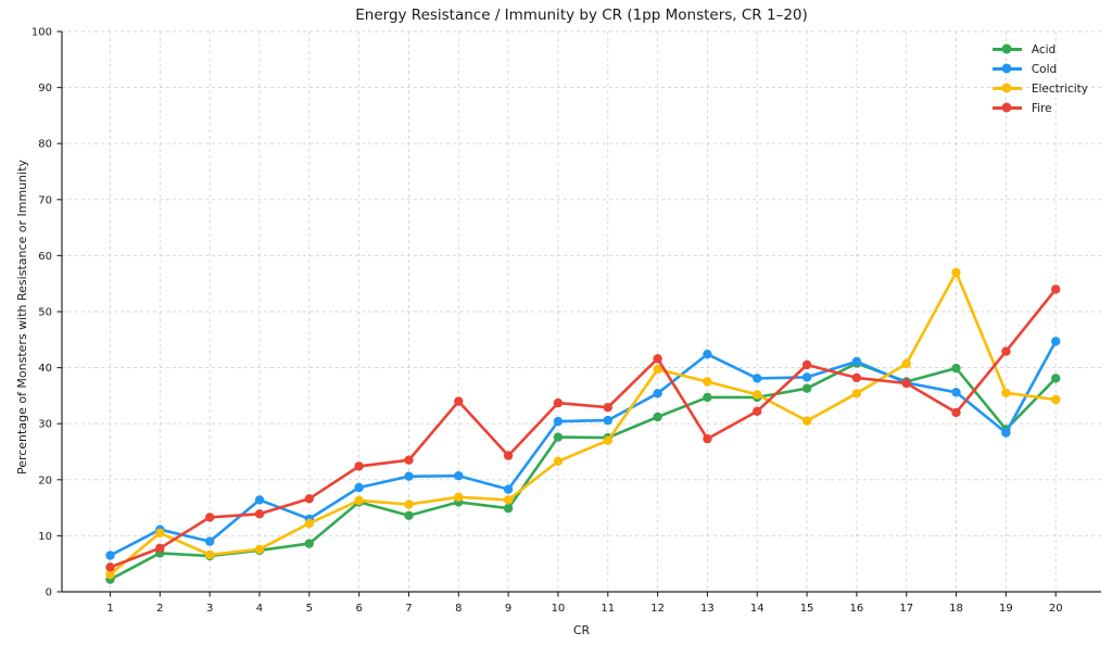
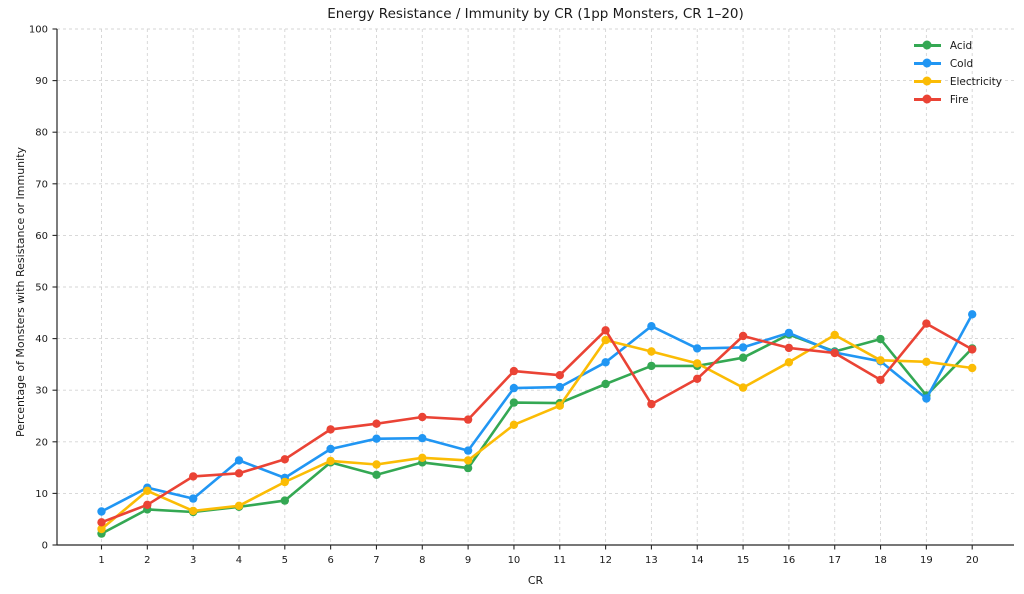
Fire/8: 34 -> 25
Electricity/18: 57 -> 36
Fire/20: 54 -> 38
